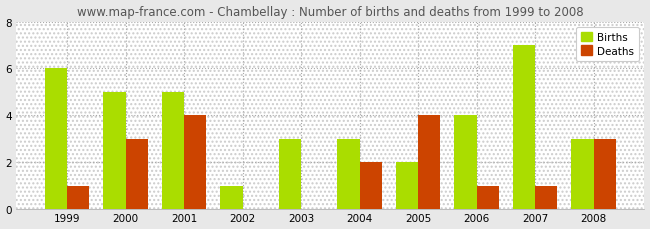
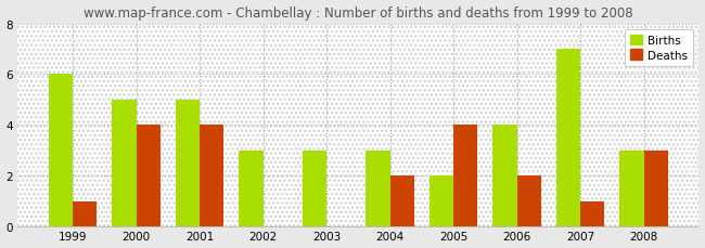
Deaths/2000: 3 -> 4
Births/2002: 1 -> 3
Deaths/2006: 1 -> 2
